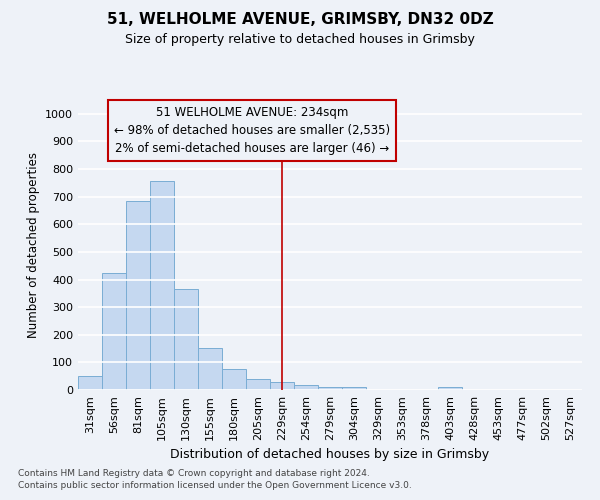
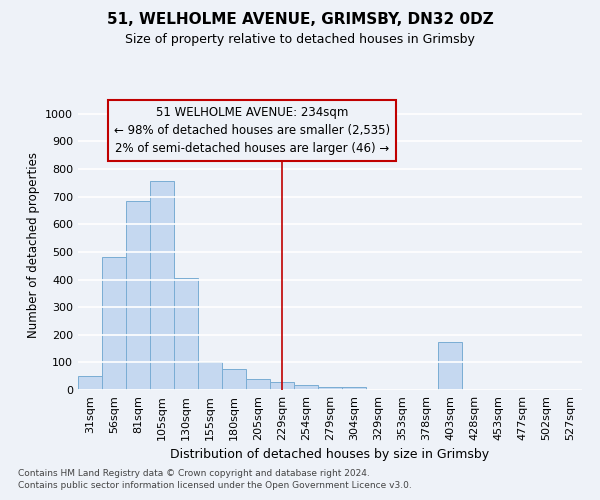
56sqm: 425 -> 480
130sqm: 365 -> 405
155sqm: 153 -> 100
403sqm: 10 -> 175
